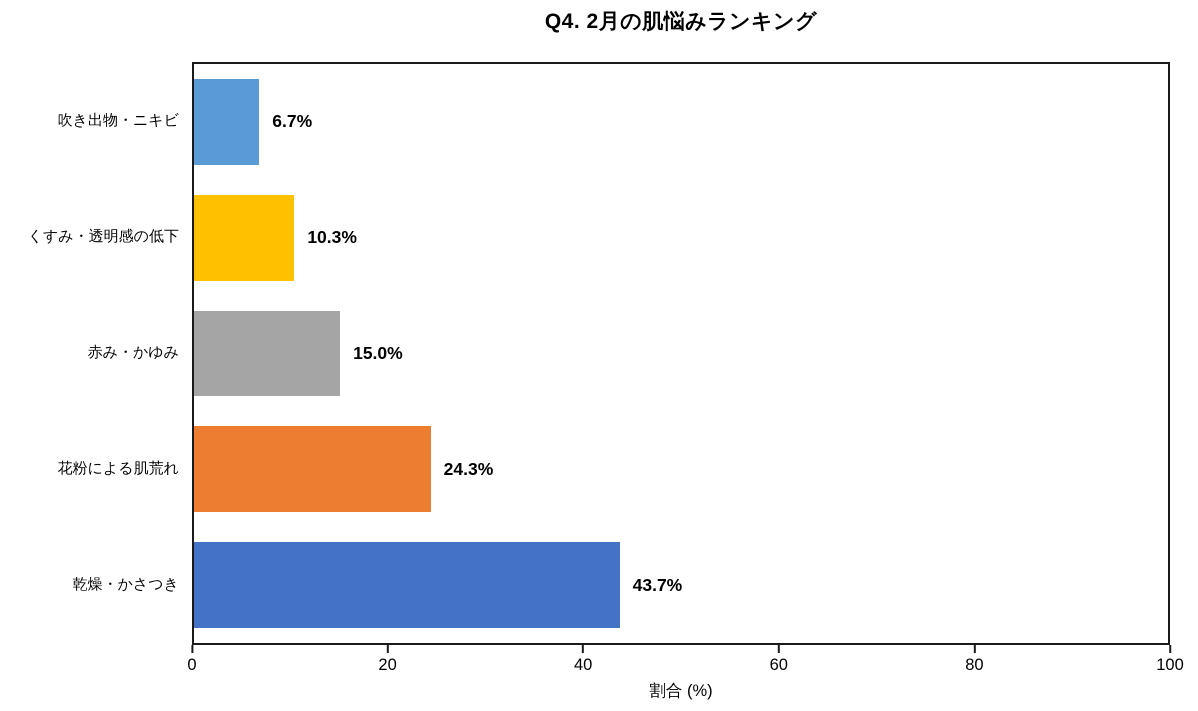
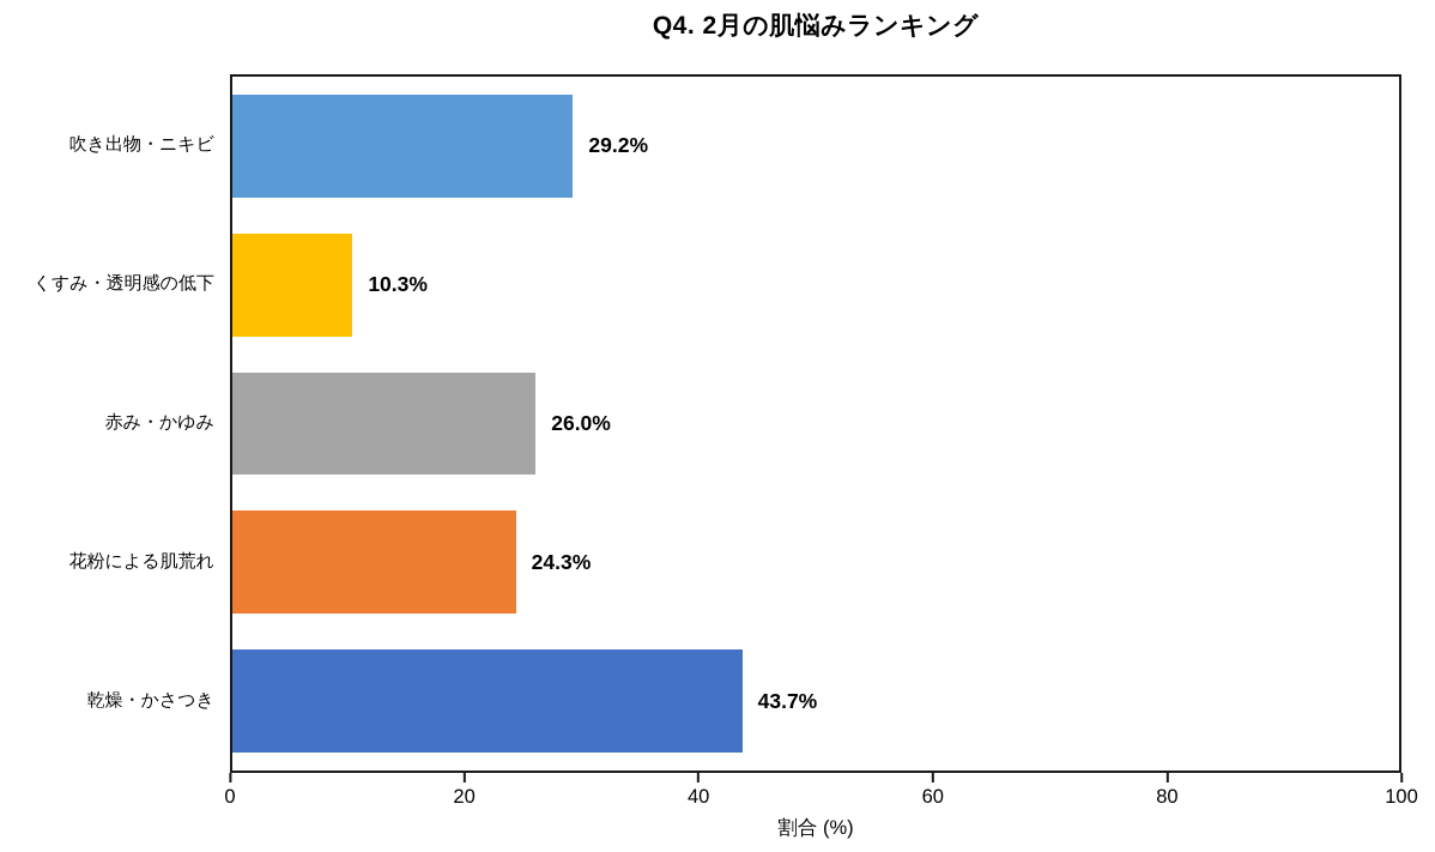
吹き出物・ニキビ: 6.7% -> 29.2%
赤み・かゆみ: 15.0% -> 26.0%
